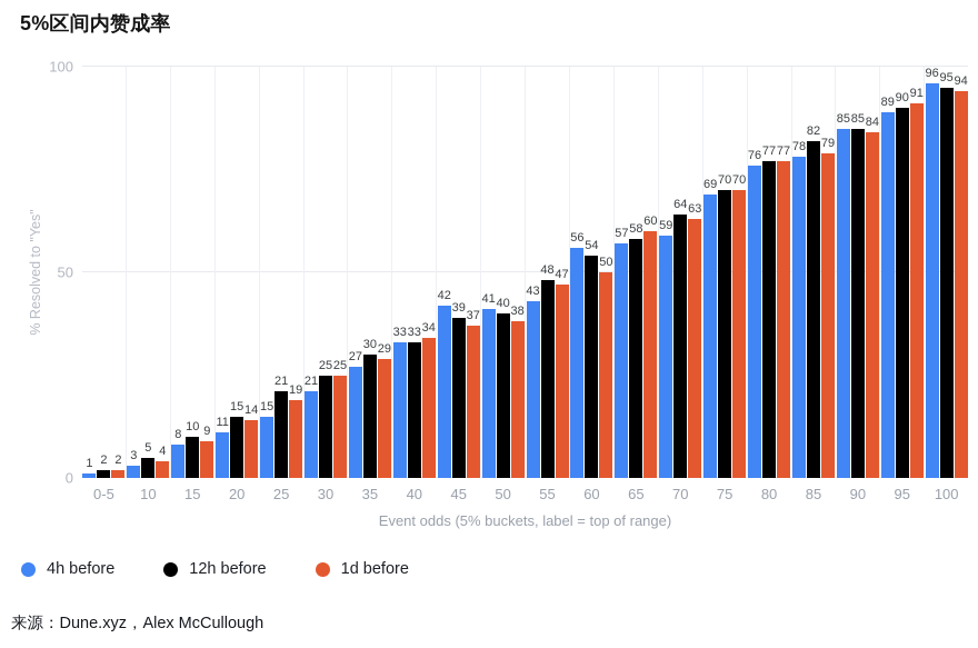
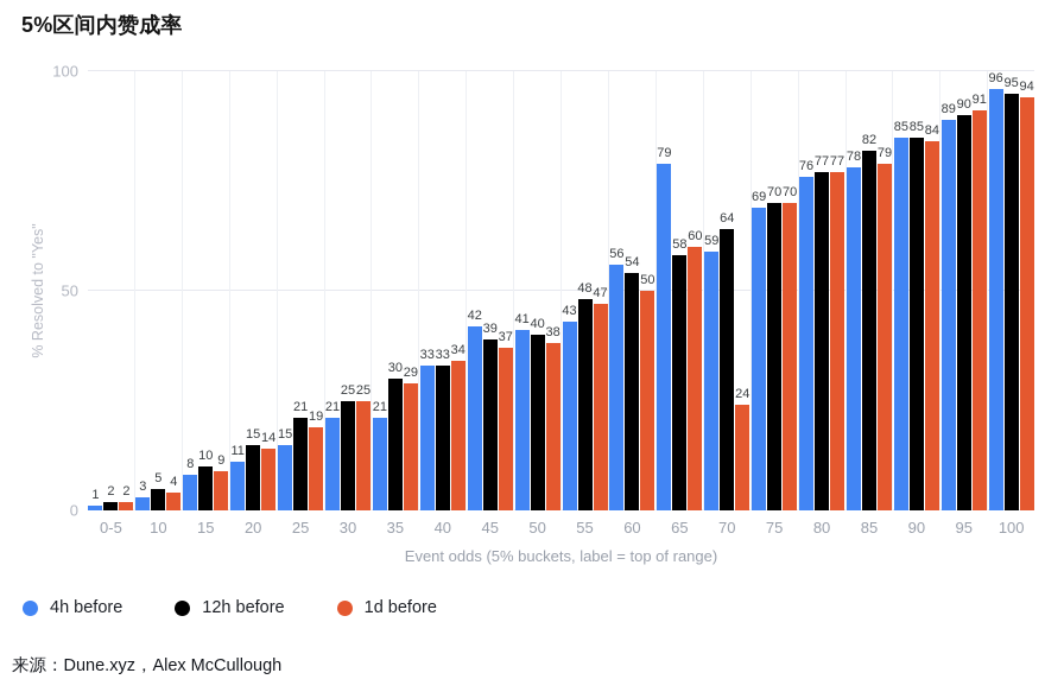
4h before/35: 27 -> 21
4h before/65: 57 -> 79
1d before/70: 63 -> 24
